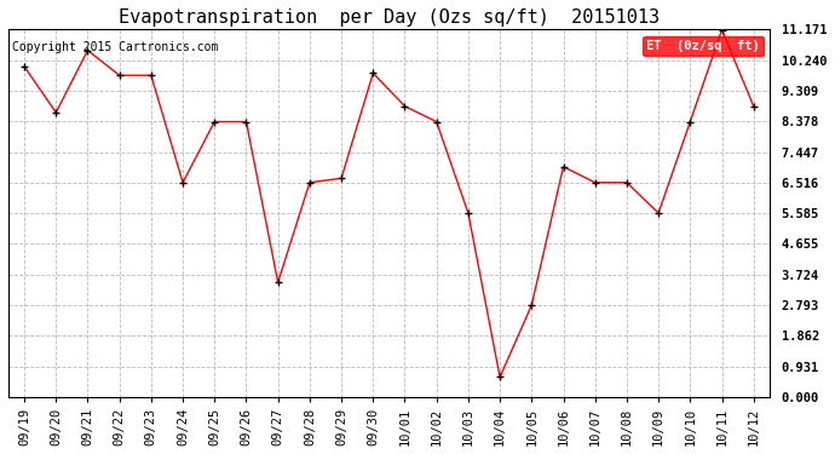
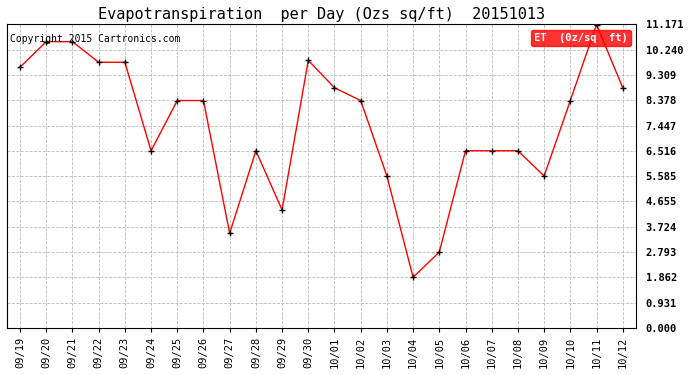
09/19: 10.05 -> 9.60
09/20: 8.65 -> 10.54
09/29: 6.65 -> 4.34
10/04: 0.60 -> 1.86
10/06: 7.00 -> 6.52
